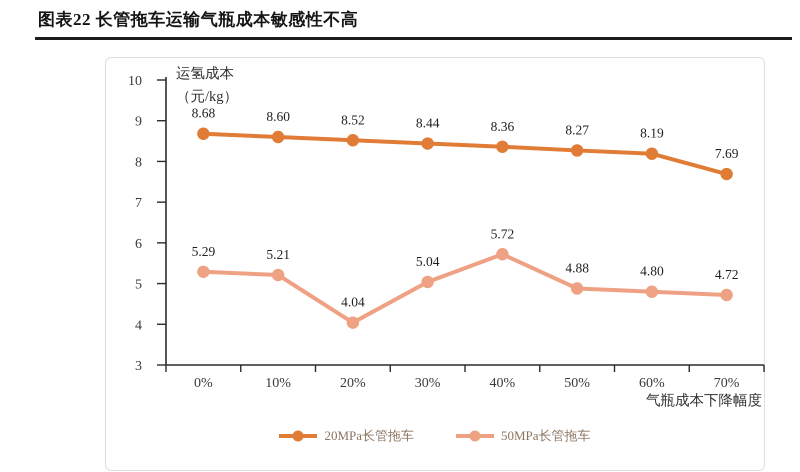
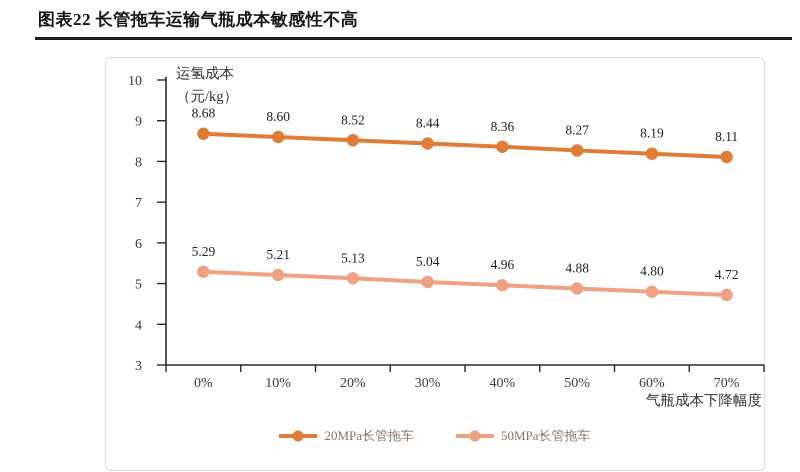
50MPa长管拖车/20%: 4.04 -> 5.13
50MPa长管拖车/40%: 5.72 -> 4.96
20MPa长管拖车/70%: 7.69 -> 8.11
